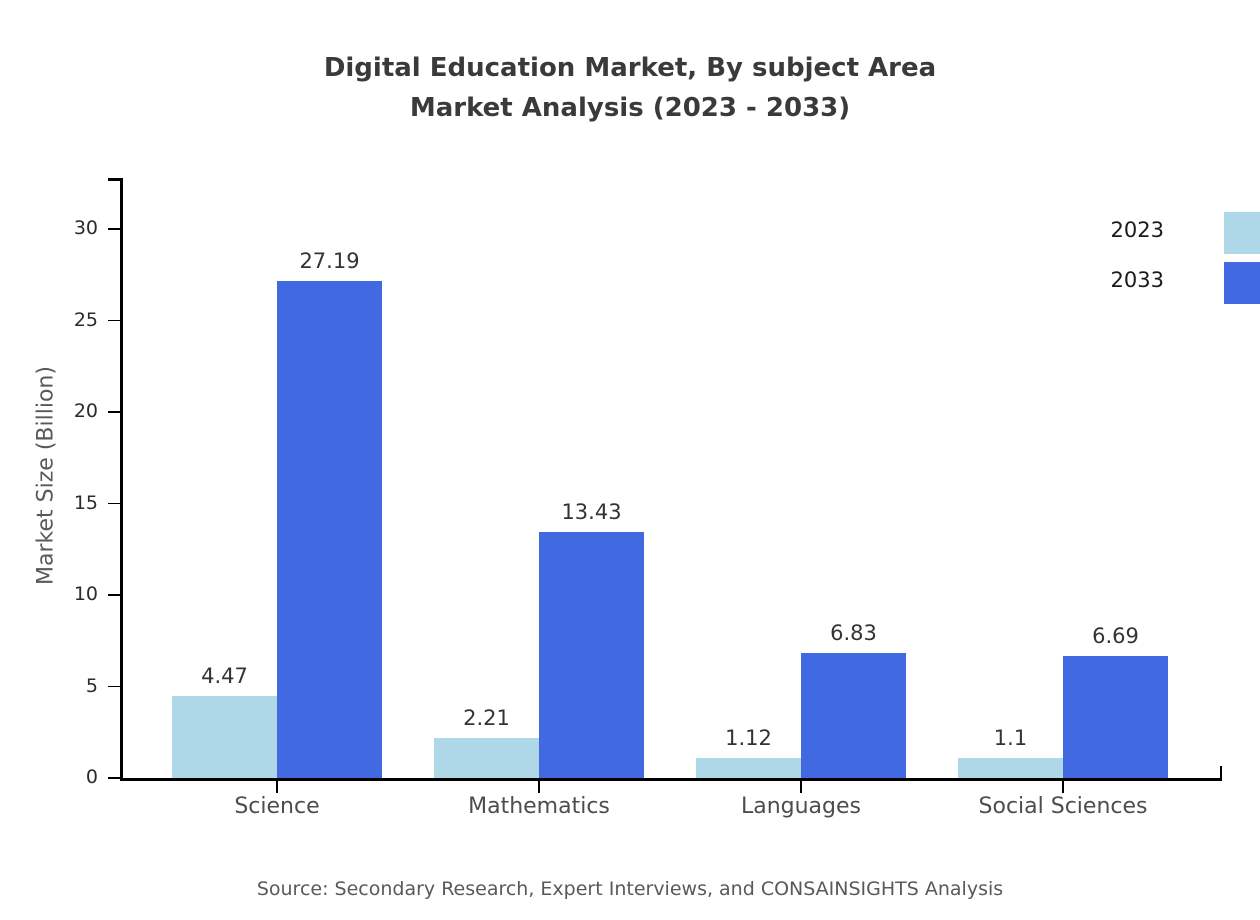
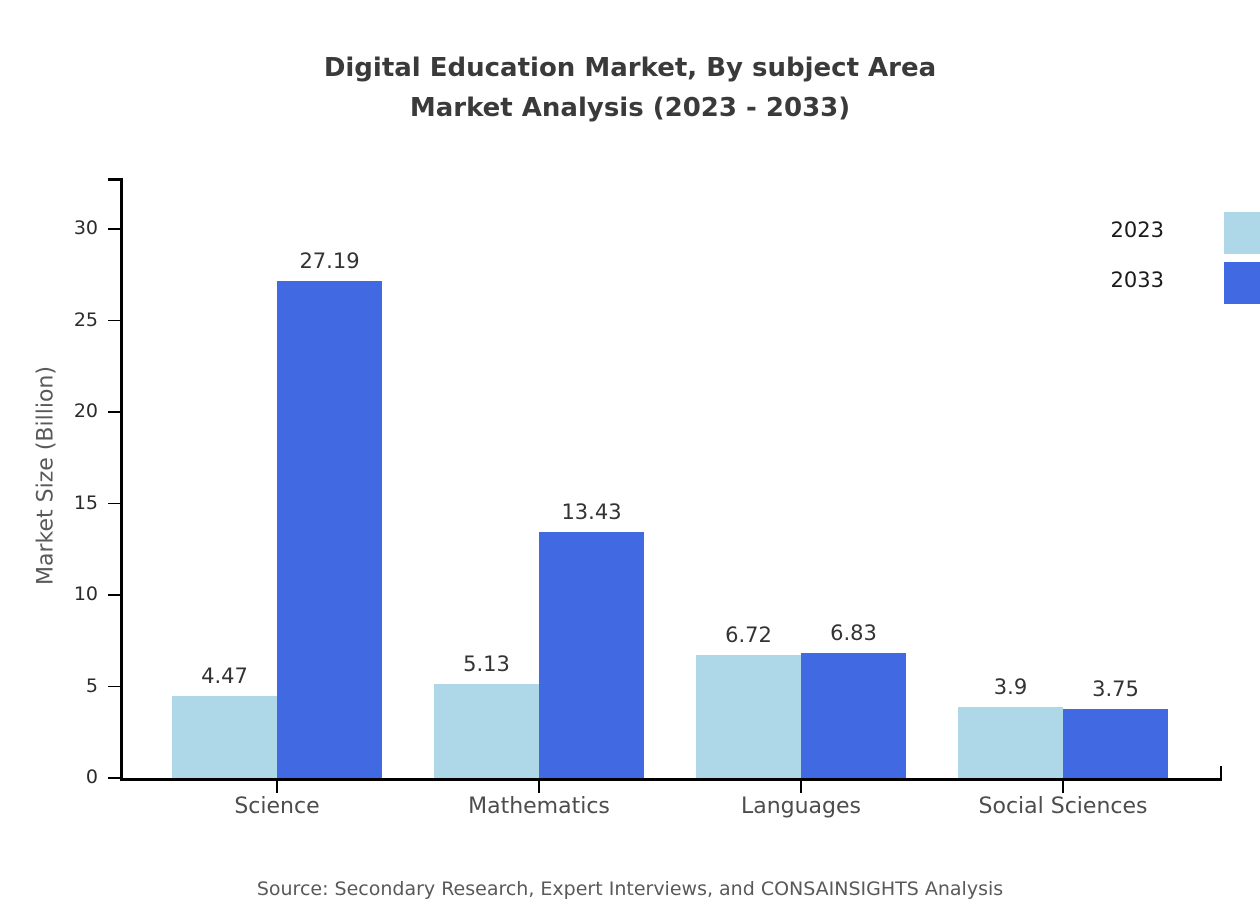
2023/Mathematics: 2.21 -> 5.13
2023/Languages: 1.12 -> 6.72
2023/Social Sciences: 1.1 -> 3.9
2033/Social Sciences: 6.69 -> 3.75
